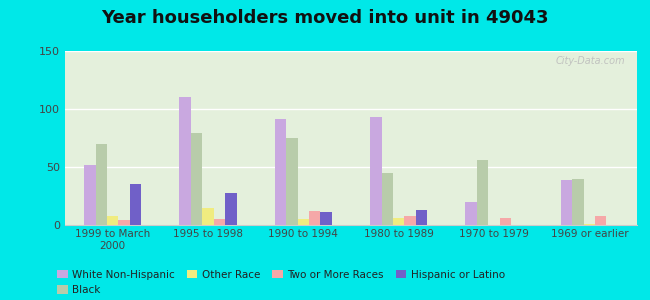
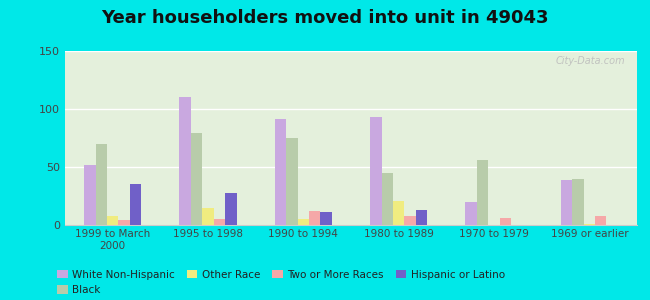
Other Race/1980 to 1989: 6 -> 21
